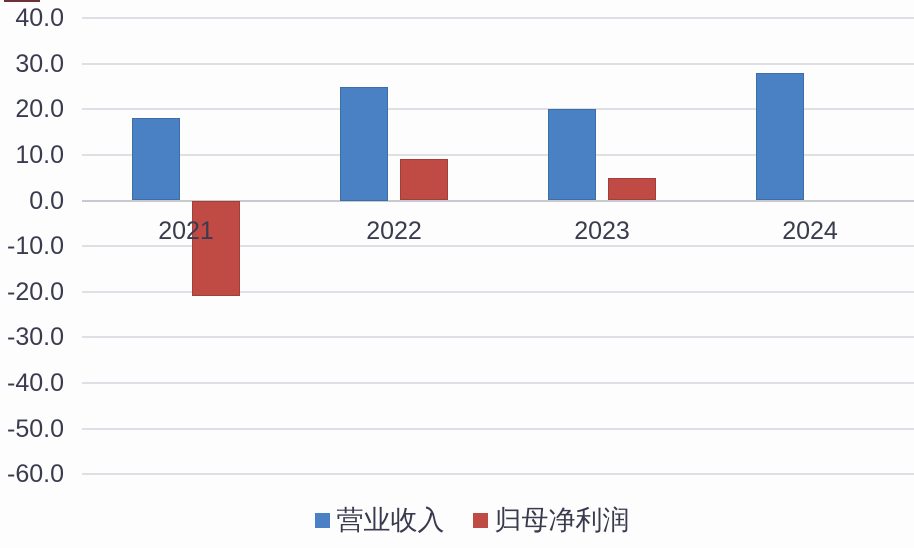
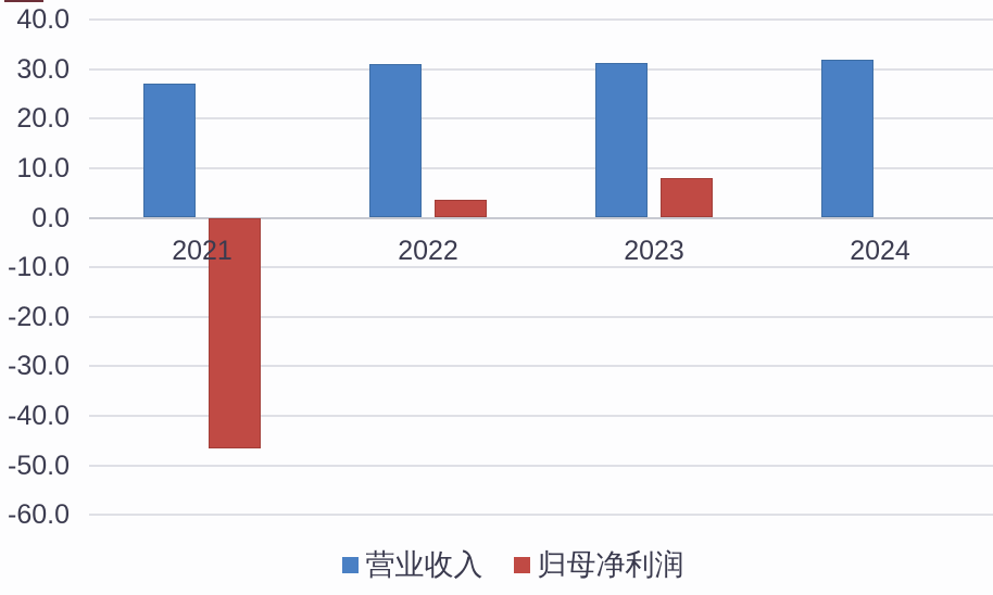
营业收入/2021: 18 -> 27
归母净利润/2021: -21 -> -47
营业收入/2022: 25 -> 31
归母净利润/2022: 9 -> 4
营业收入/2023: 20 -> 31
归母净利润/2023: 5 -> 8
营业收入/2024: 28 -> 32
